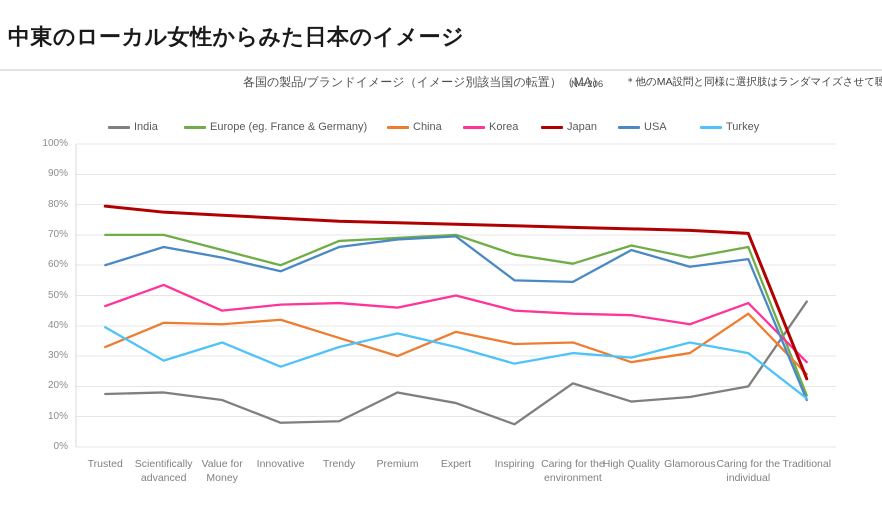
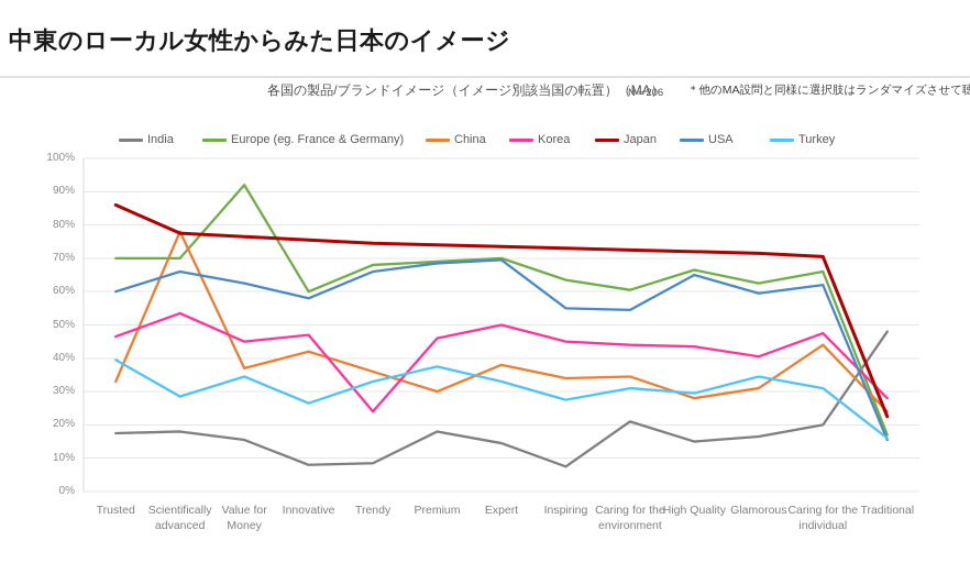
Japan/Trusted: 80% -> 86%
China/Scientifically advanced: 41% -> 78%
Europe (eg. France & Germany)/Value for Money: 65% -> 92%
China/Value for Money: 40% -> 37%
Korea/Trendy: 48% -> 24%
